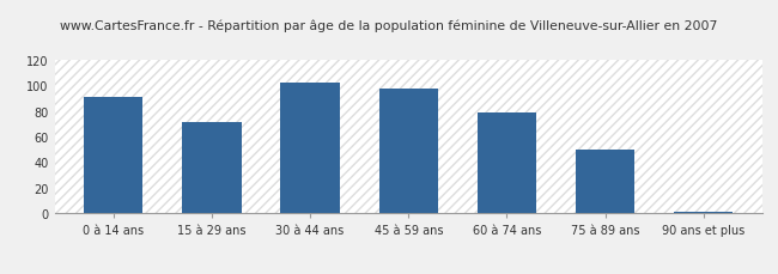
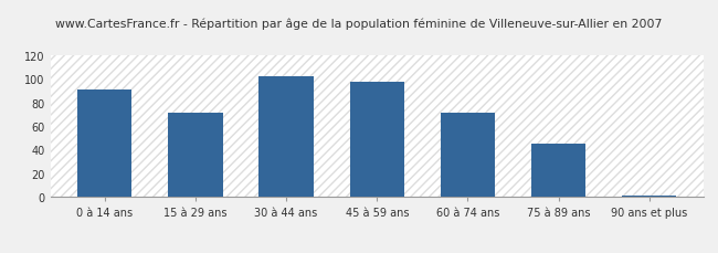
60 à 74 ans: 79 -> 71
75 à 89 ans: 50 -> 45
